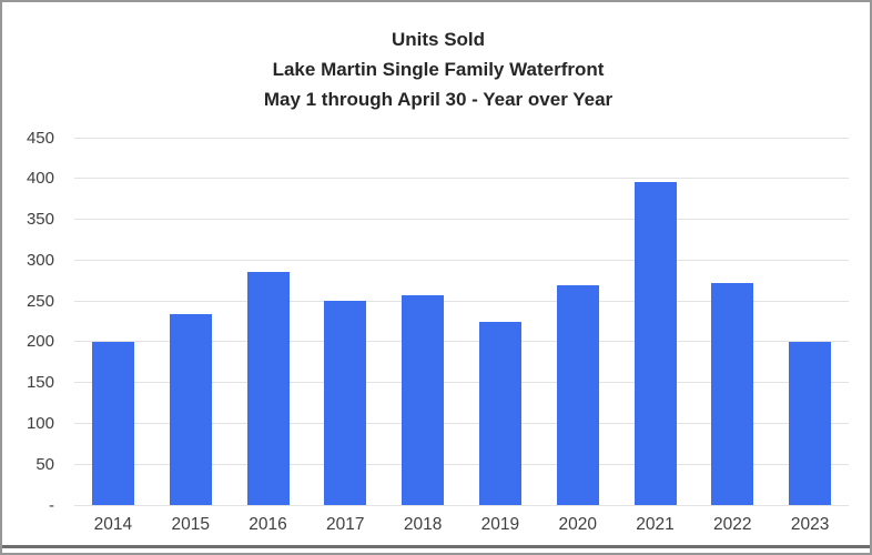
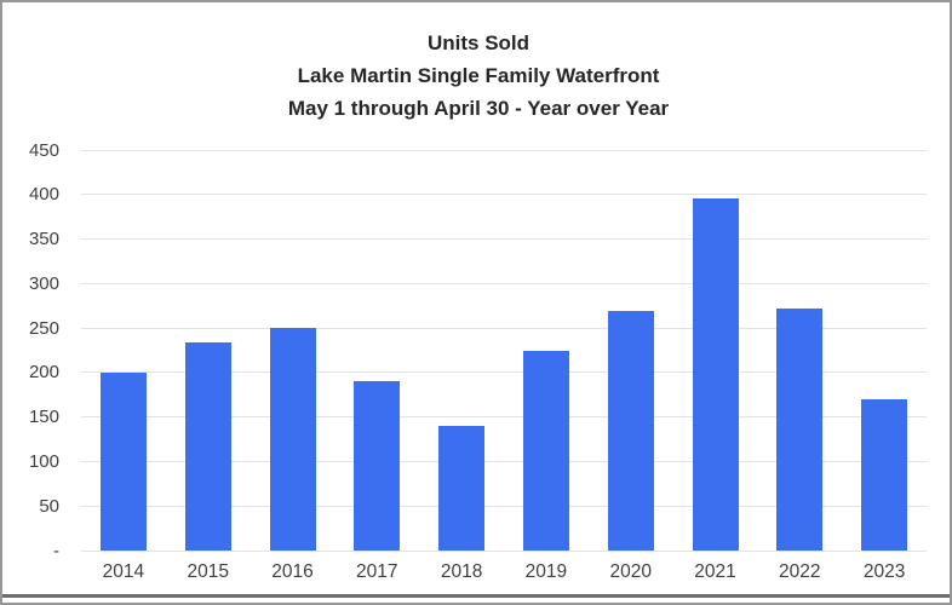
2016: 280 -> 250
2017: 250 -> 190
2018: 260 -> 140
2023: 200 -> 170
